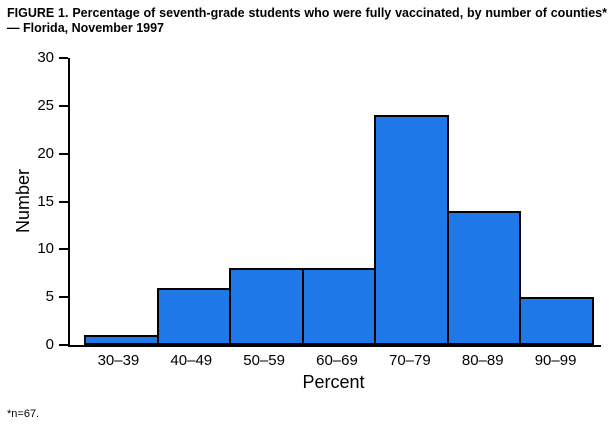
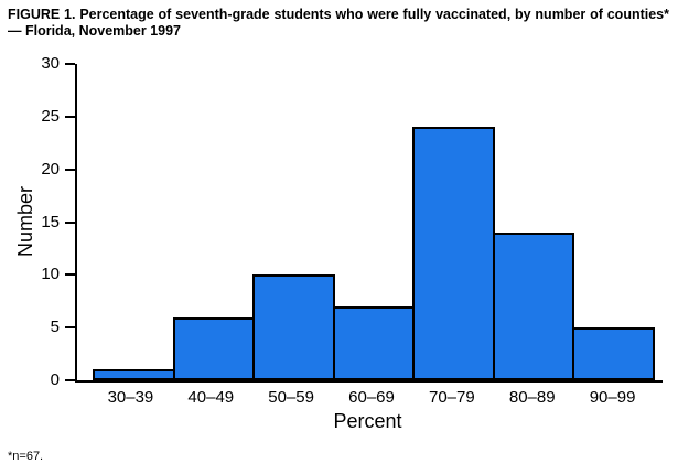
50–59: 8 -> 10
60–69: 8 -> 7
